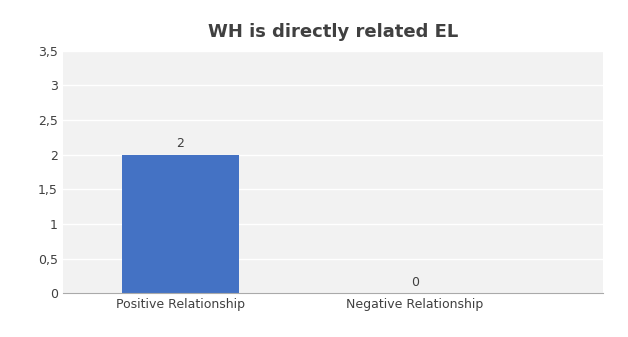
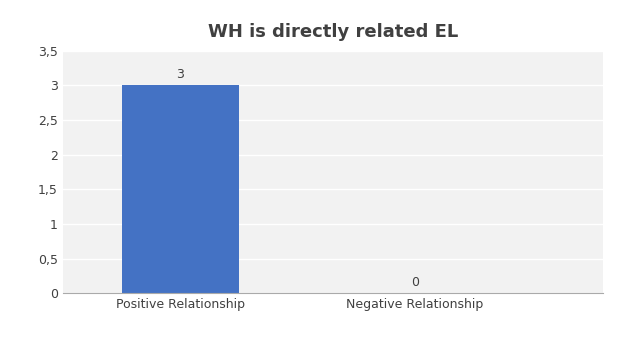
Positive Relationship: 2 -> 3
